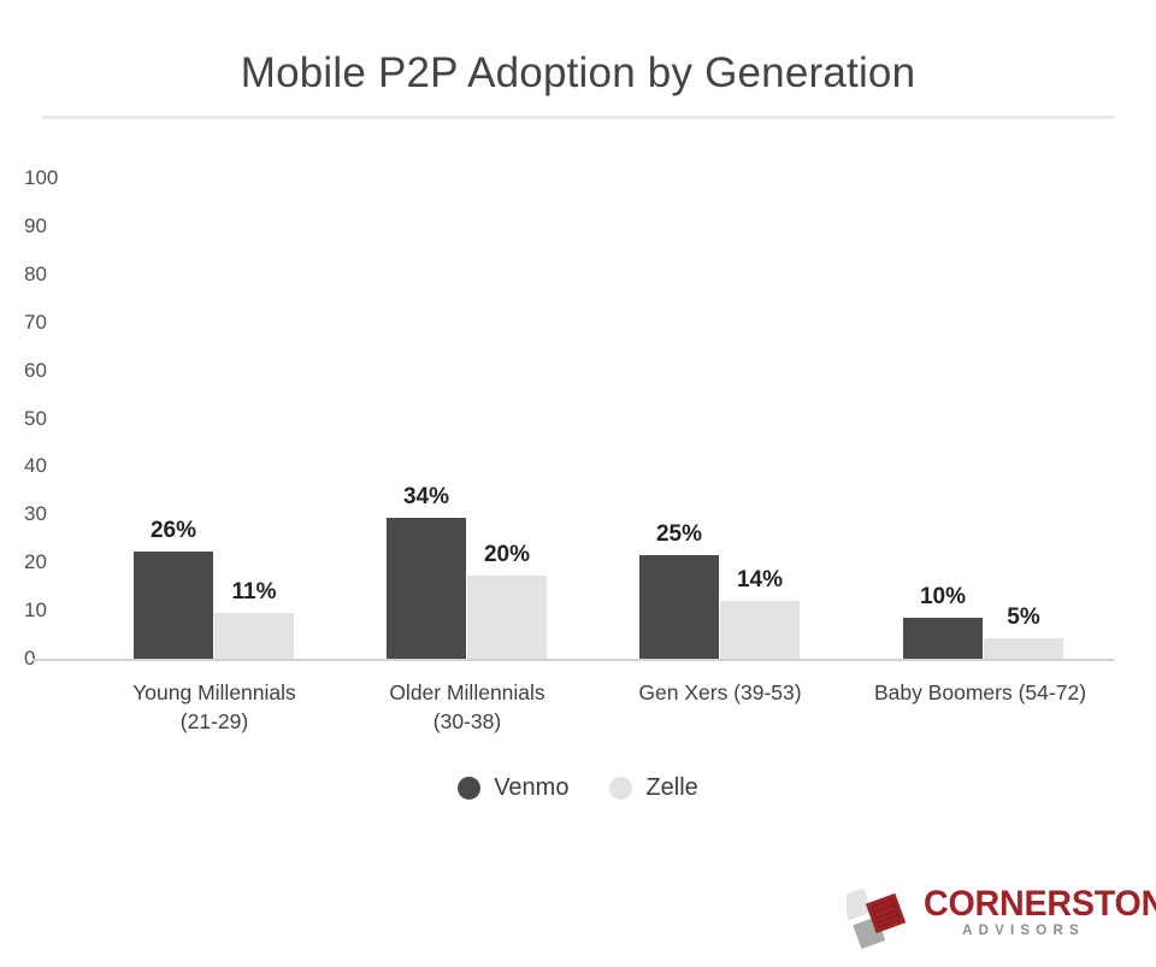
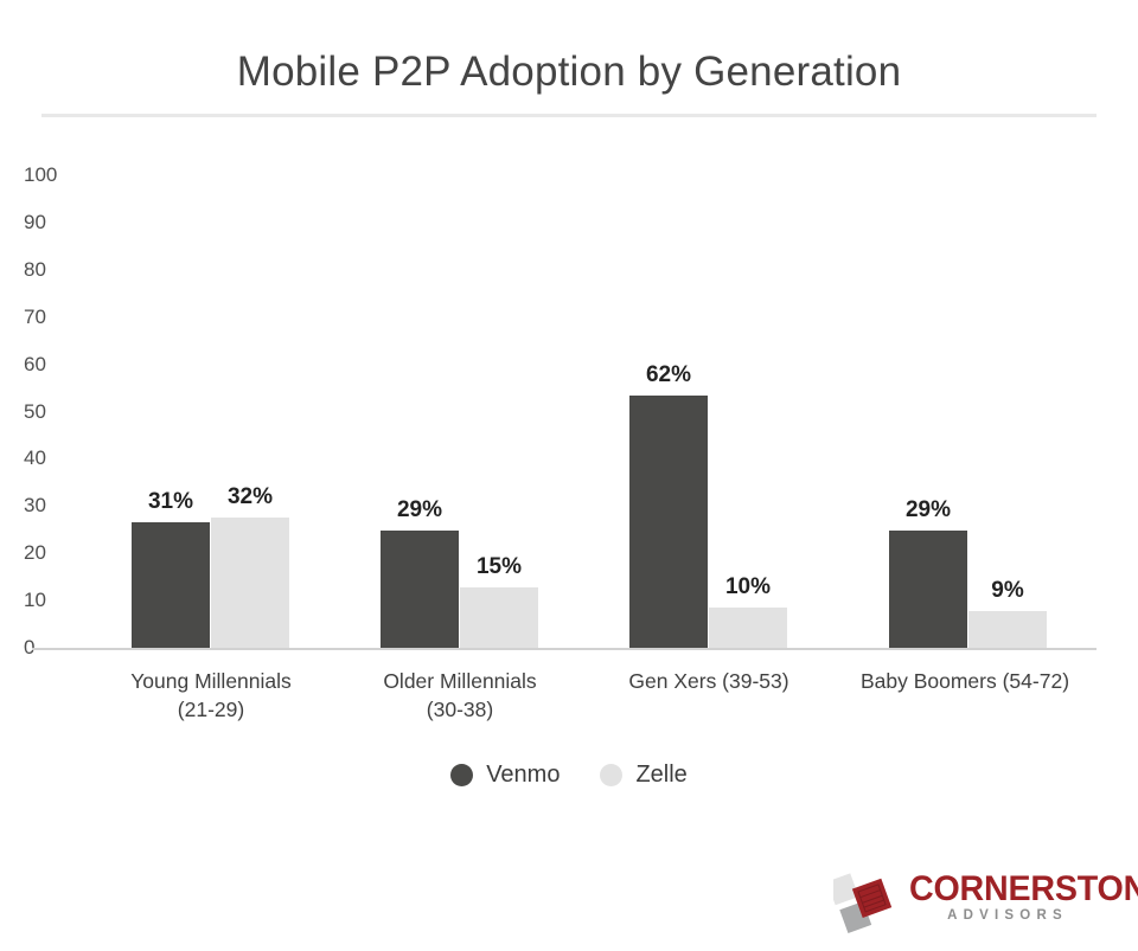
Venmo/Young Millennials (21-29): 26% -> 31%
Zelle/Young Millennials (21-29): 11% -> 32%
Venmo/Older Millennials (30-38): 34% -> 29%
Zelle/Older Millennials (30-38): 20% -> 15%
Venmo/Gen Xers (39-53): 25% -> 62%
Zelle/Gen Xers (39-53): 14% -> 10%
Venmo/Baby Boomers (54-72): 10% -> 29%
Zelle/Baby Boomers (54-72): 5% -> 9%
